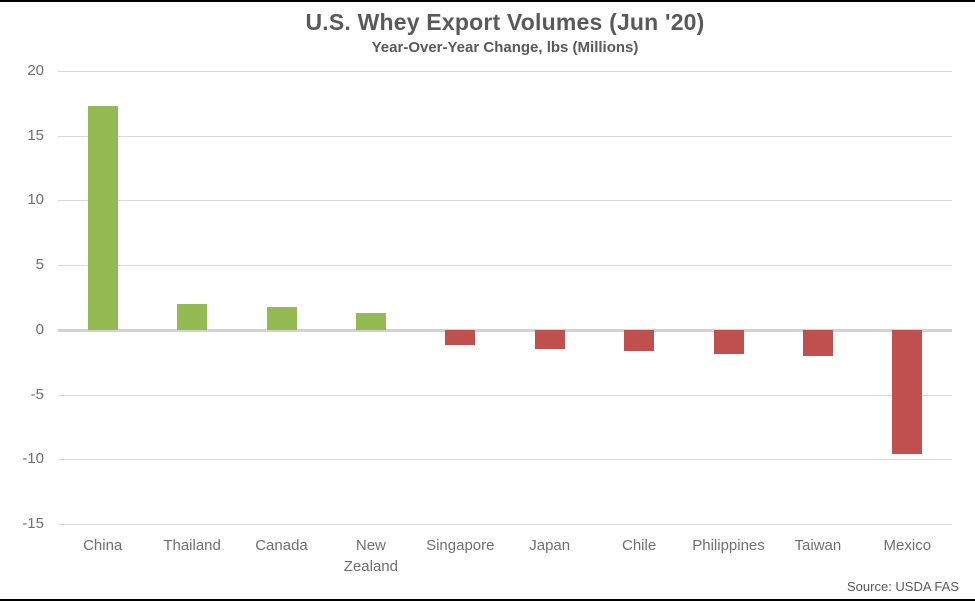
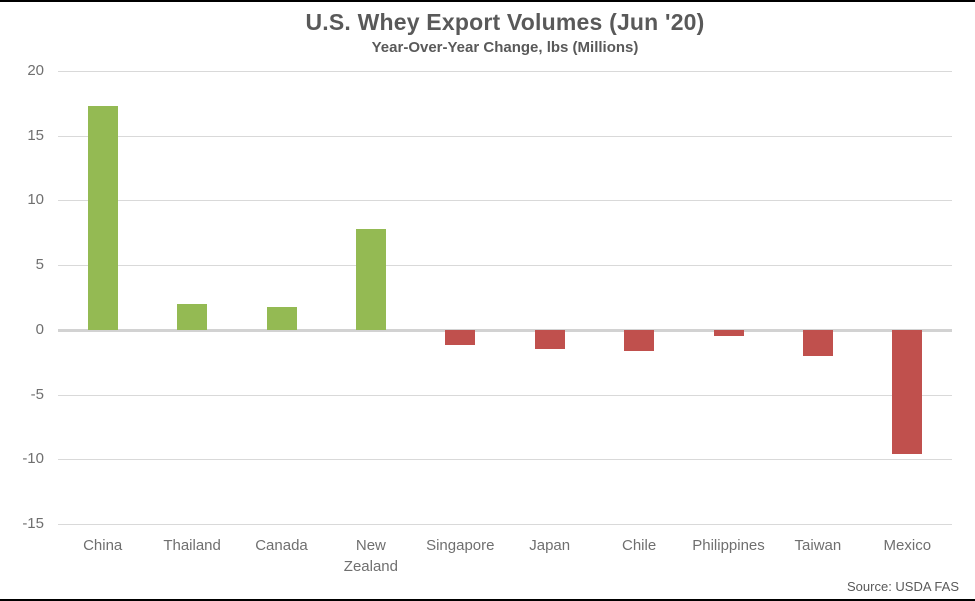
New Zealand: 1.3 -> 7.8
Philippines: -1.9 -> -0.5
